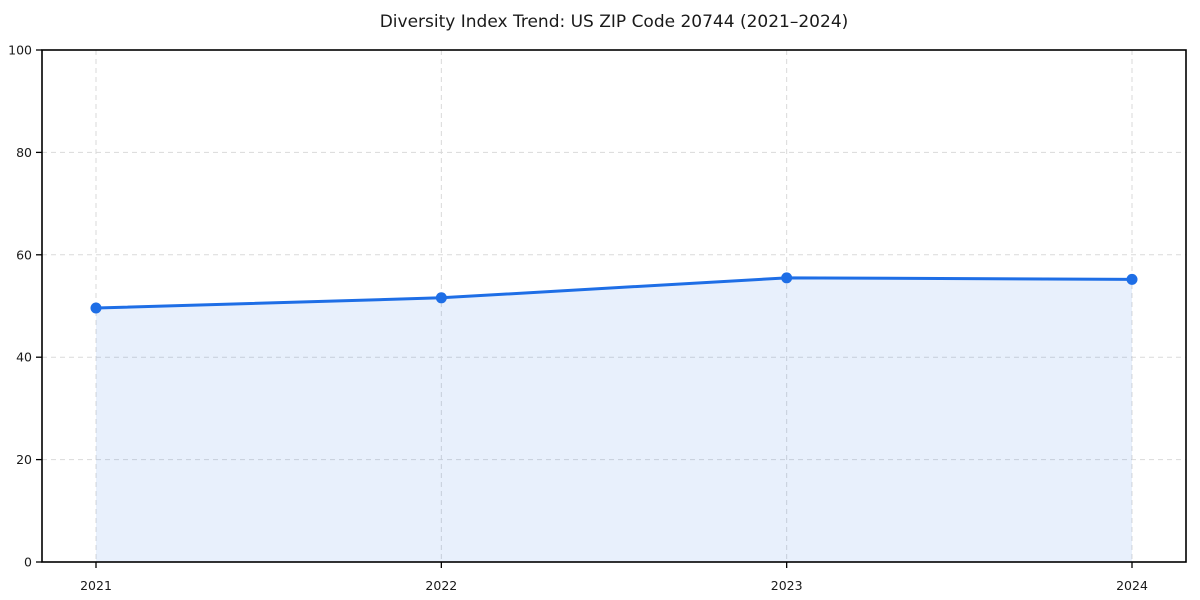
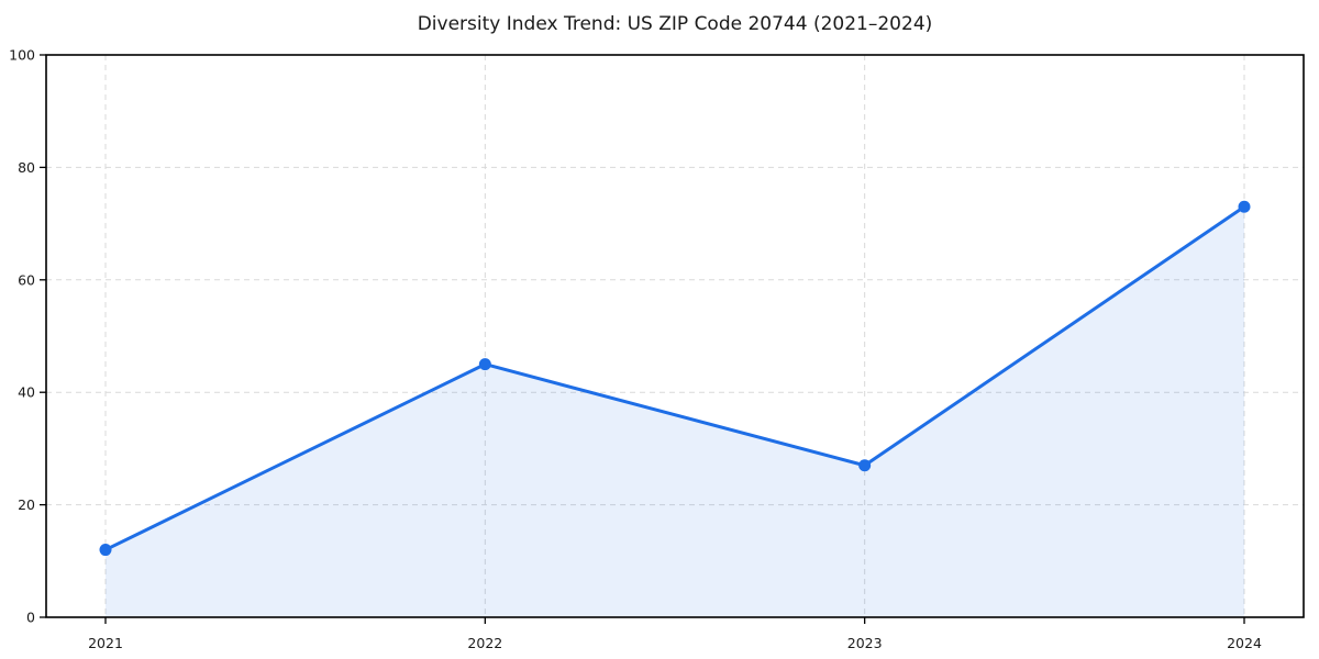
2021: 50 -> 12
2022: 52 -> 45
2023: 56 -> 27
2024: 55 -> 73
